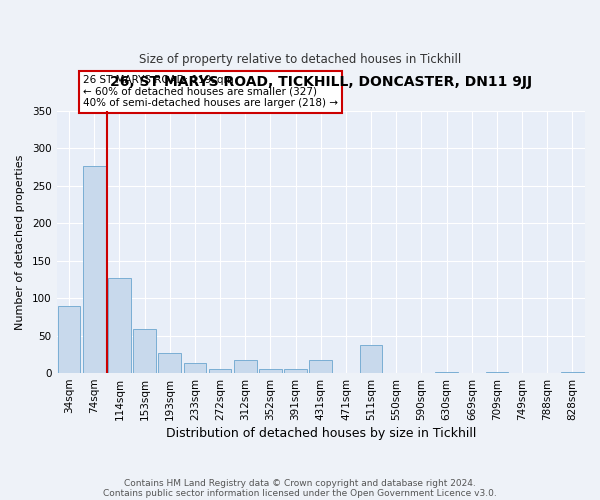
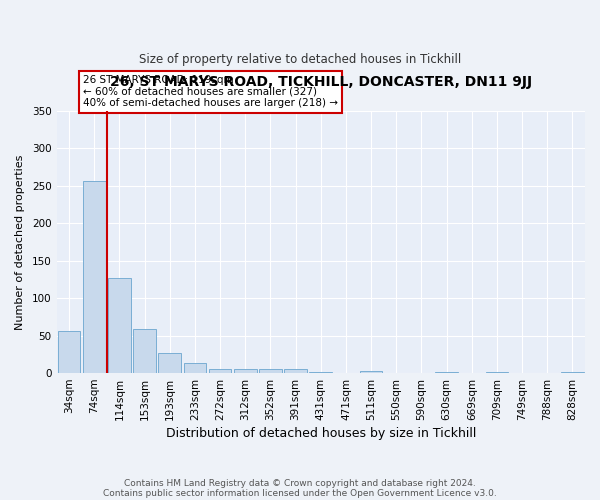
34sqm: 90 -> 56
74sqm: 276 -> 257
312sqm: 18 -> 5
431sqm: 18 -> 1
511sqm: 38 -> 3
